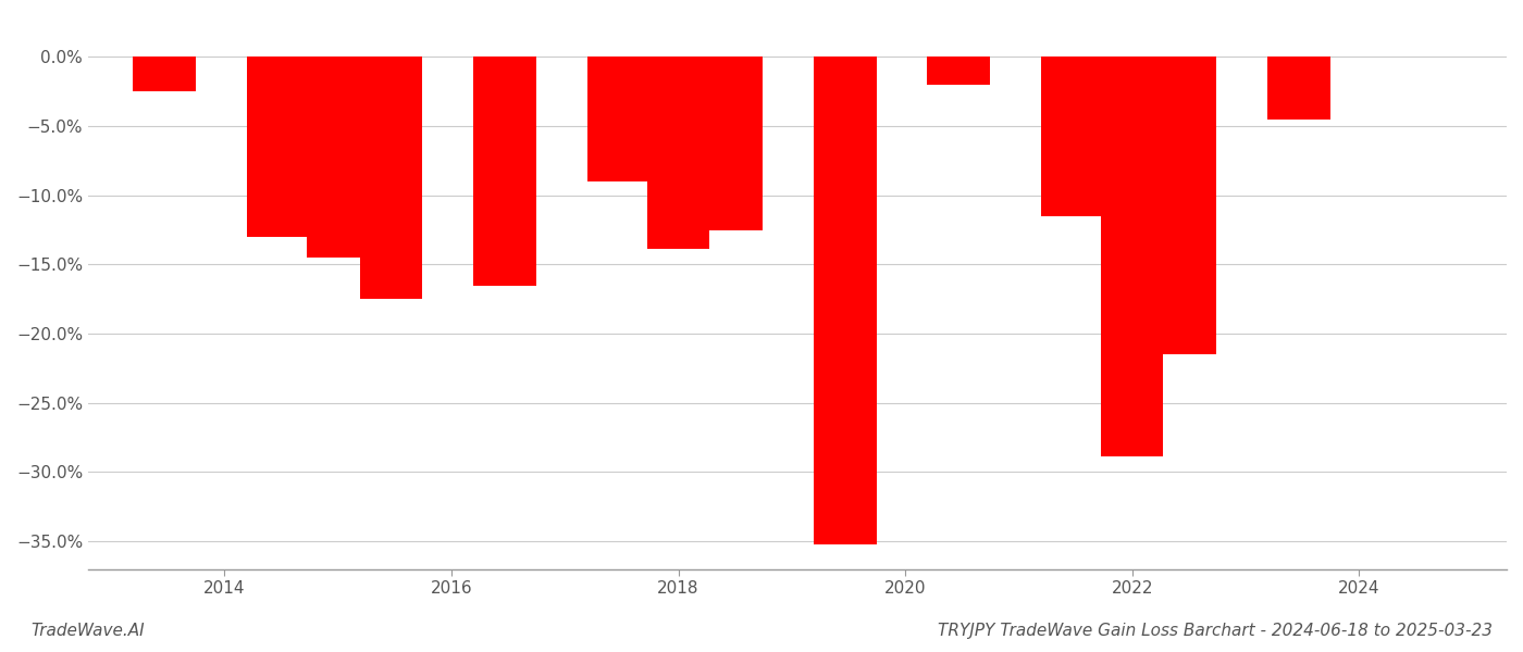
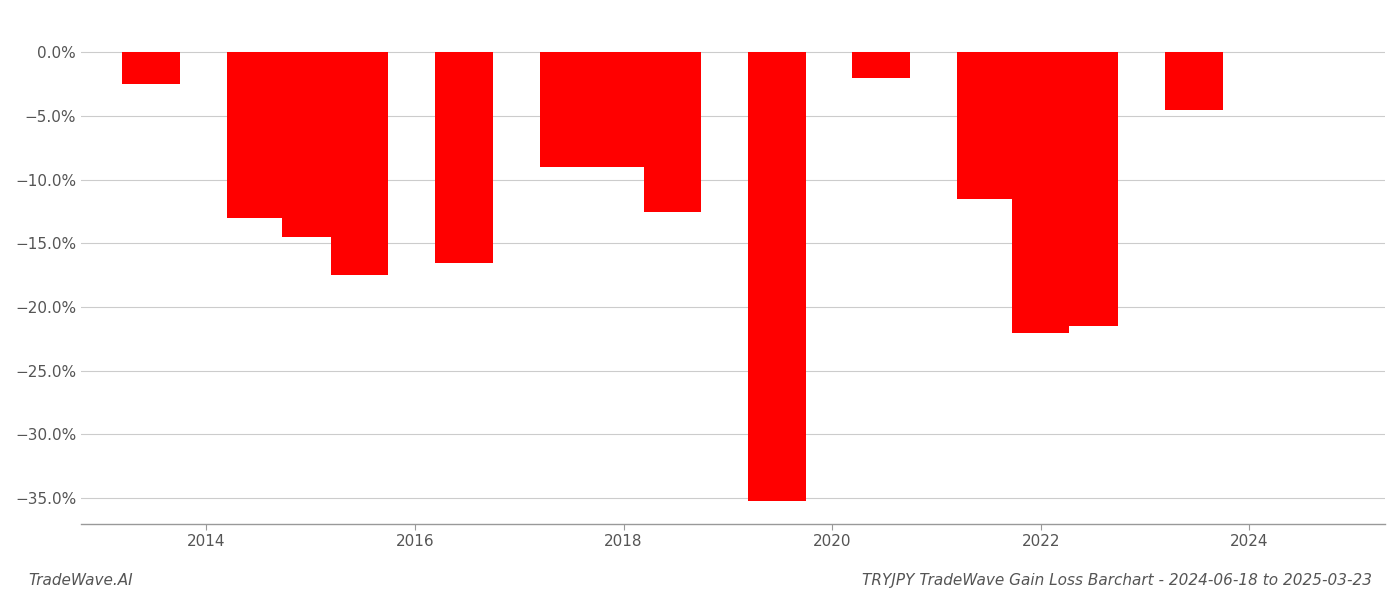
2018: -13.9% -> -9.0%
2022: -28.9% -> -22.0%
